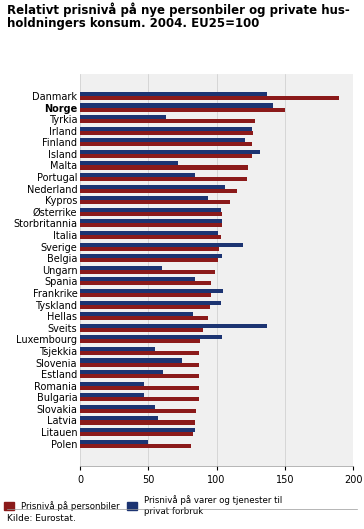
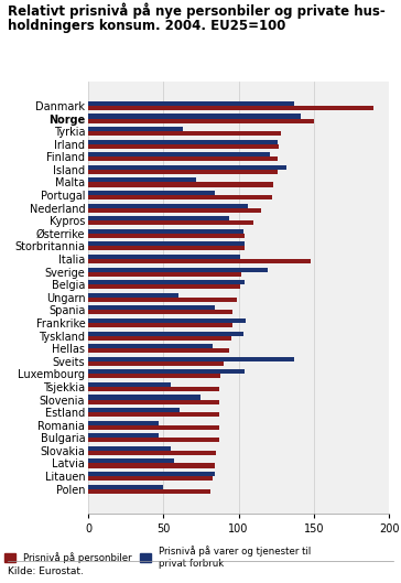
Prisnivå på personbiler/Italia: 103 -> 148
